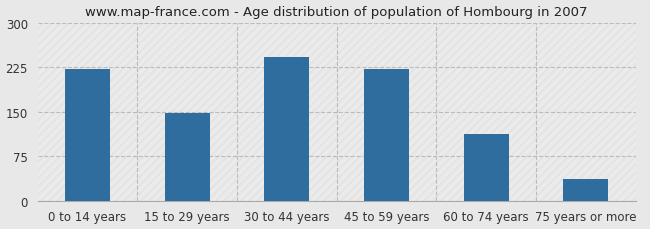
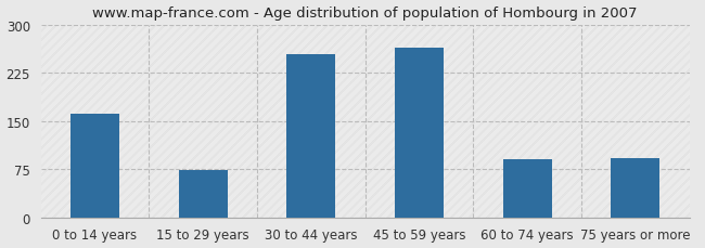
0 to 14 years: 222 -> 162
15 to 29 years: 148 -> 74
30 to 44 years: 243 -> 254
45 to 59 years: 222 -> 264
60 to 74 years: 113 -> 90
75 years or more: 37 -> 92
